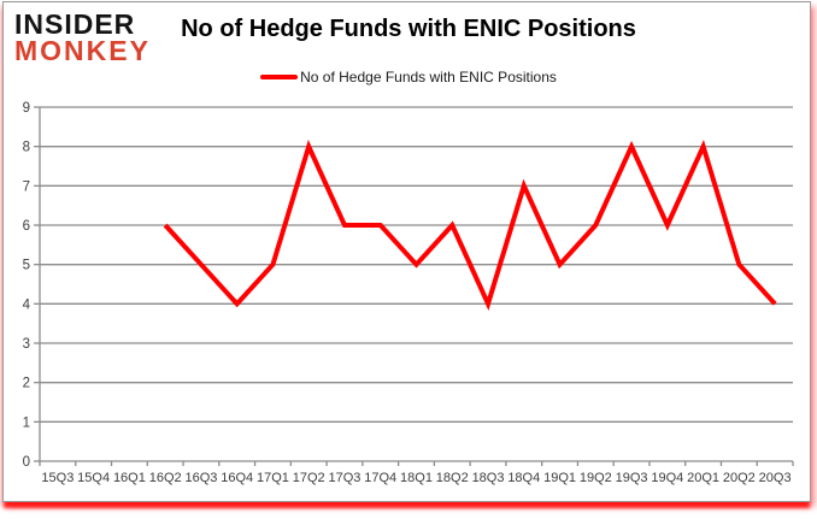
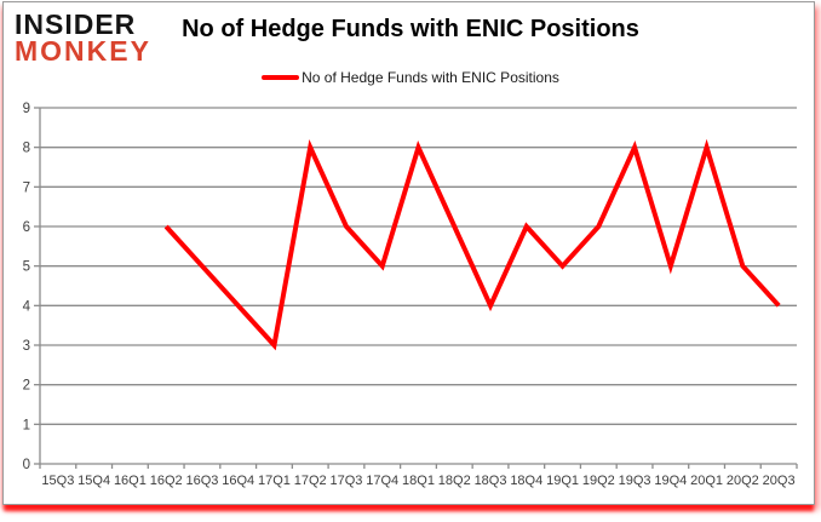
17Q1: 5 -> 3
17Q4: 6 -> 5
18Q1: 5 -> 8
18Q4: 7 -> 6
19Q4: 6 -> 5
